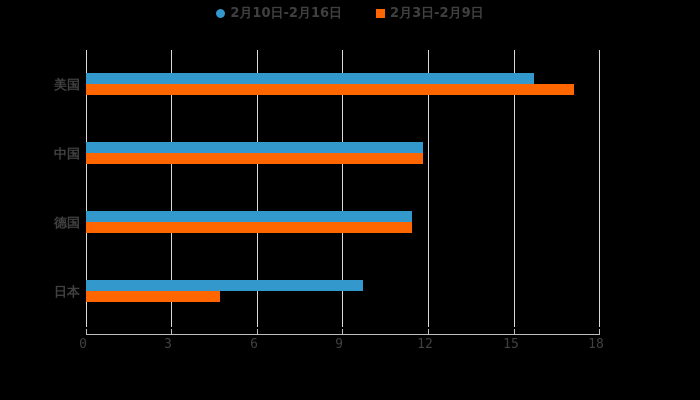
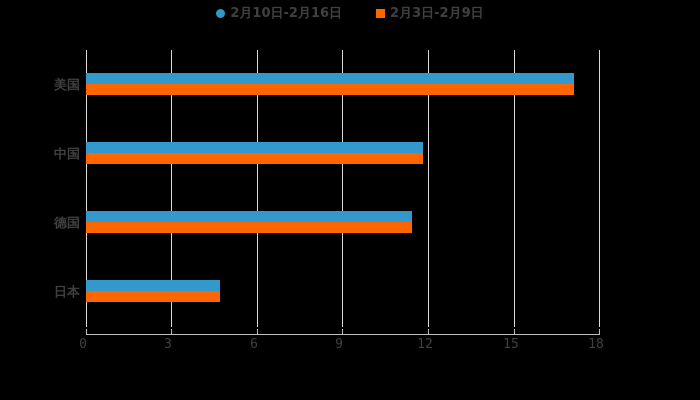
2月10日-2月16日/美国: 15.7 -> 17.1
2月10日-2月16日/日本: 9.7 -> 4.7
